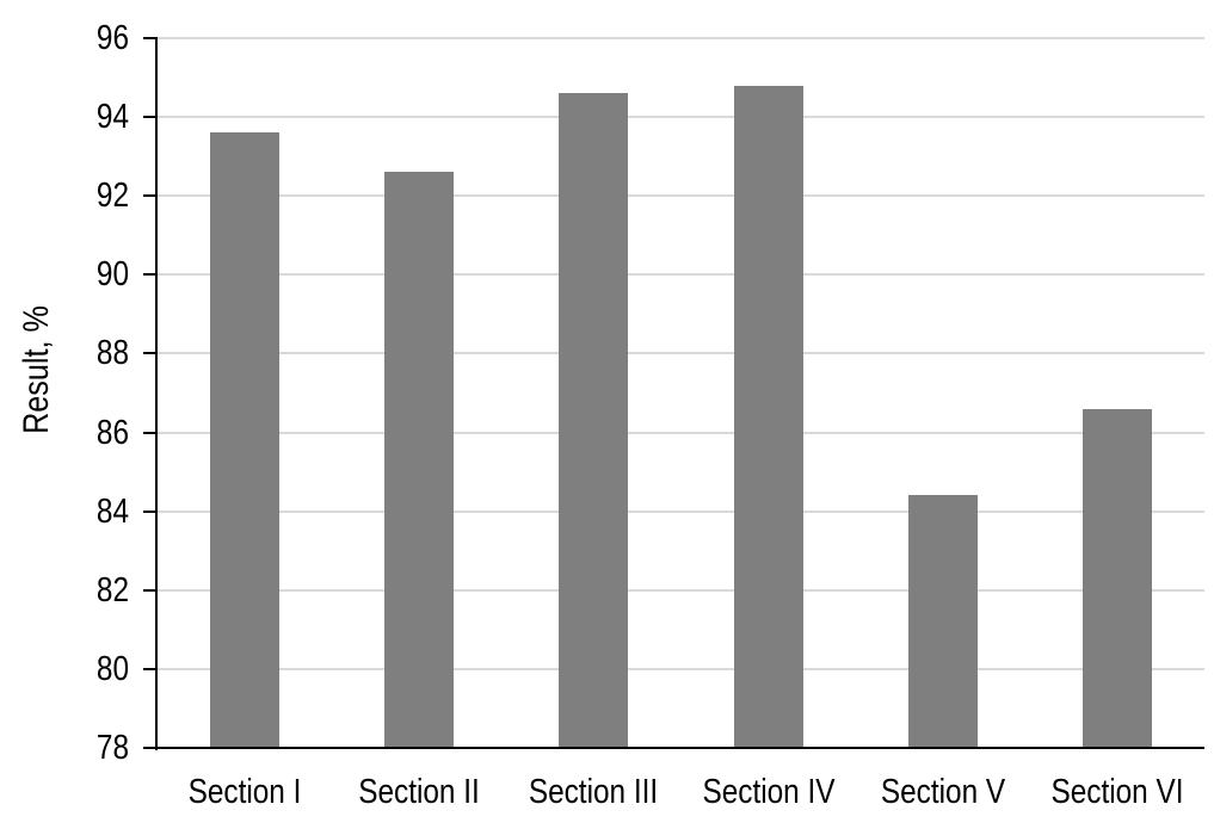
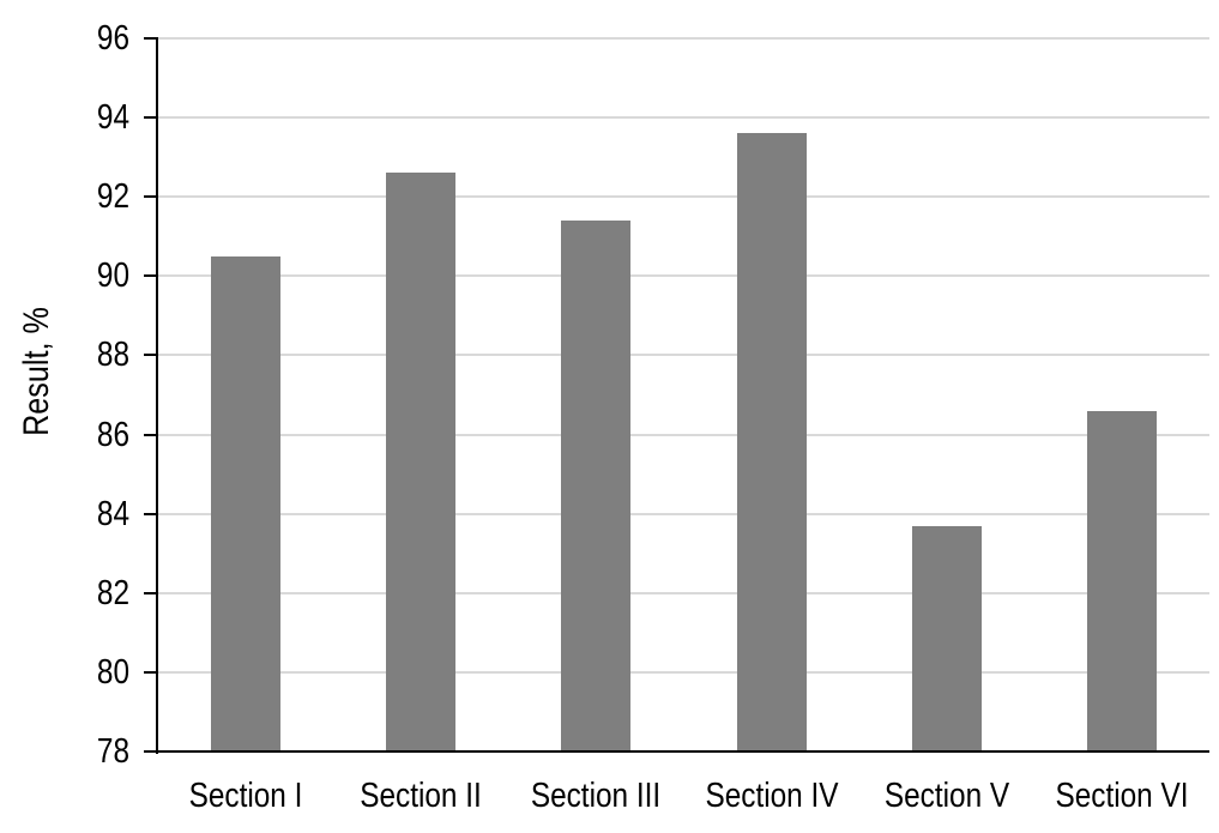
Section I: 93.6 -> 90.5
Section III: 94.6 -> 91.4
Section IV: 94.8 -> 93.6
Section V: 84.4 -> 83.7
